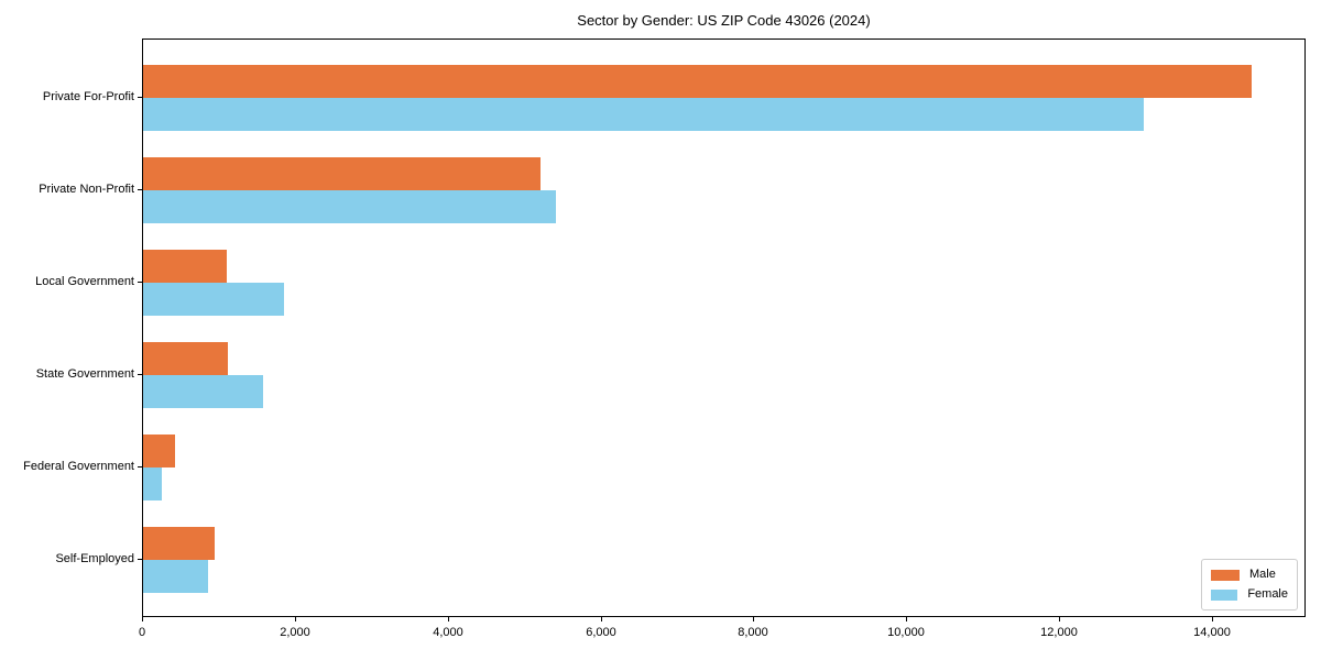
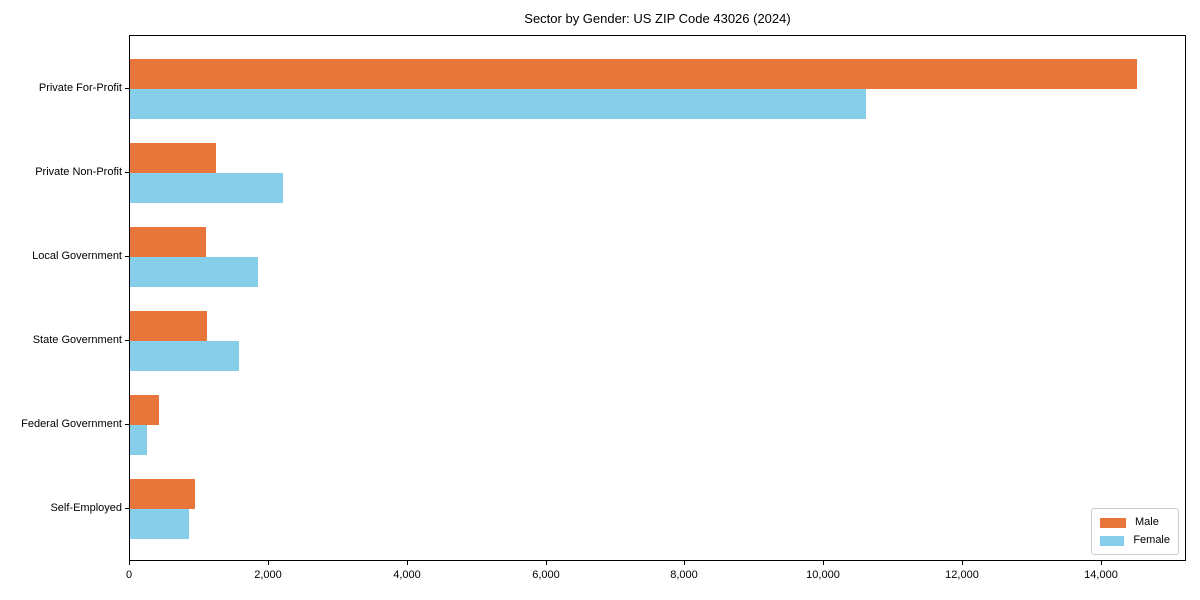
Female/Private For-Profit: 13100 -> 10600
Male/Private Non-Profit: 5200 -> 1200
Female/Private Non-Profit: 5400 -> 2200
